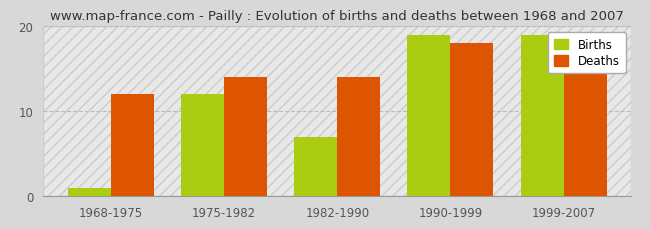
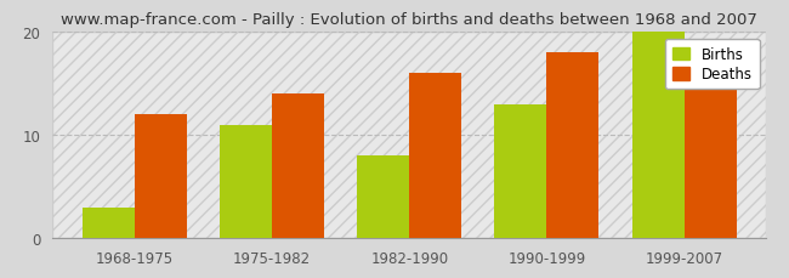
Births/1968-1975: 1 -> 3
Births/1975-1982: 12 -> 11
Births/1982-1990: 7 -> 8
Deaths/1982-1990: 14 -> 16
Births/1990-1999: 19 -> 13
Births/1999-2007: 19 -> 20
